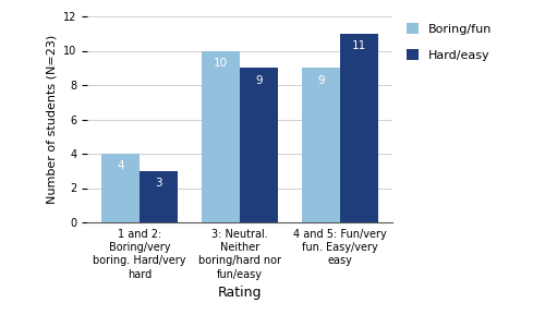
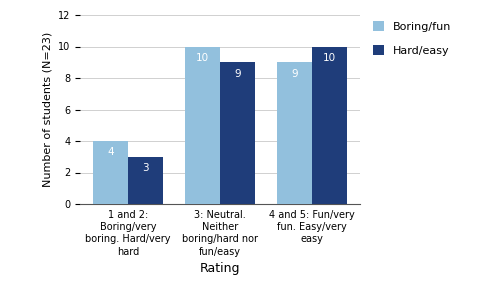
Hard/easy/4 and 5: Fun/very fun. Easy/very easy: 11 -> 10
